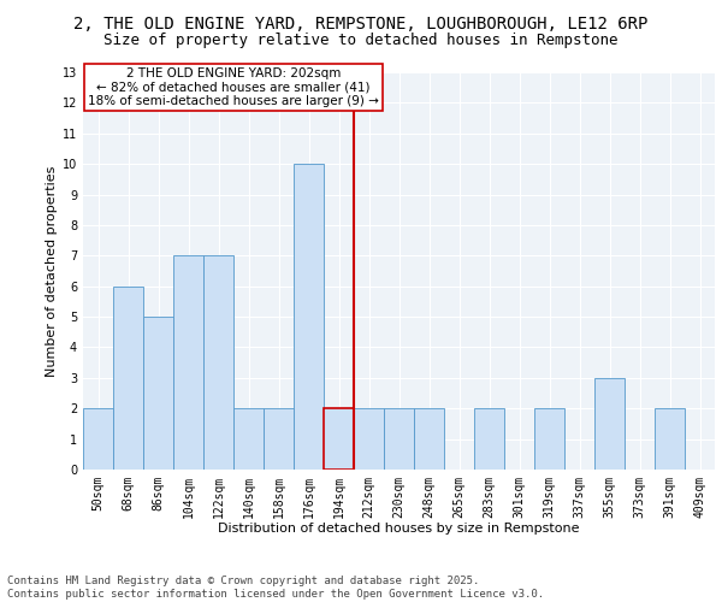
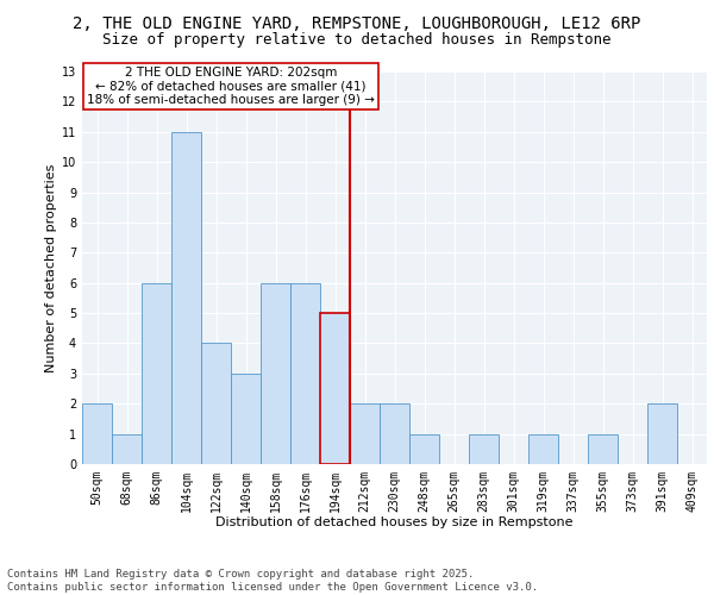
68sqm: 6 -> 1
86sqm: 5 -> 6
104sqm: 7 -> 11
122sqm: 7 -> 4
140sqm: 2 -> 3
158sqm: 2 -> 6
176sqm: 10 -> 6
194sqm: 2 -> 5
248sqm: 2 -> 1
283sqm: 2 -> 1
319sqm: 2 -> 1
355sqm: 3 -> 1
